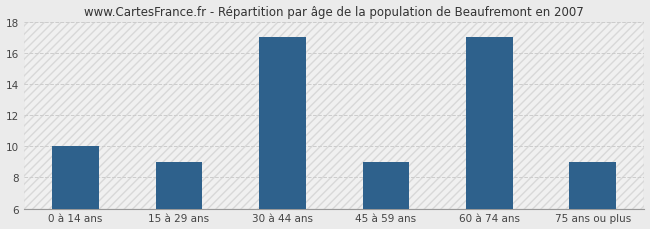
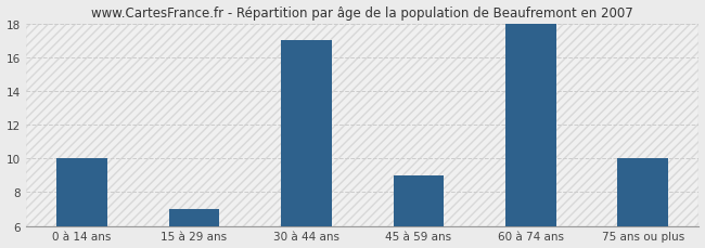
15 à 29 ans: 9 -> 7
60 à 74 ans: 17 -> 18
75 ans ou plus: 9 -> 10
